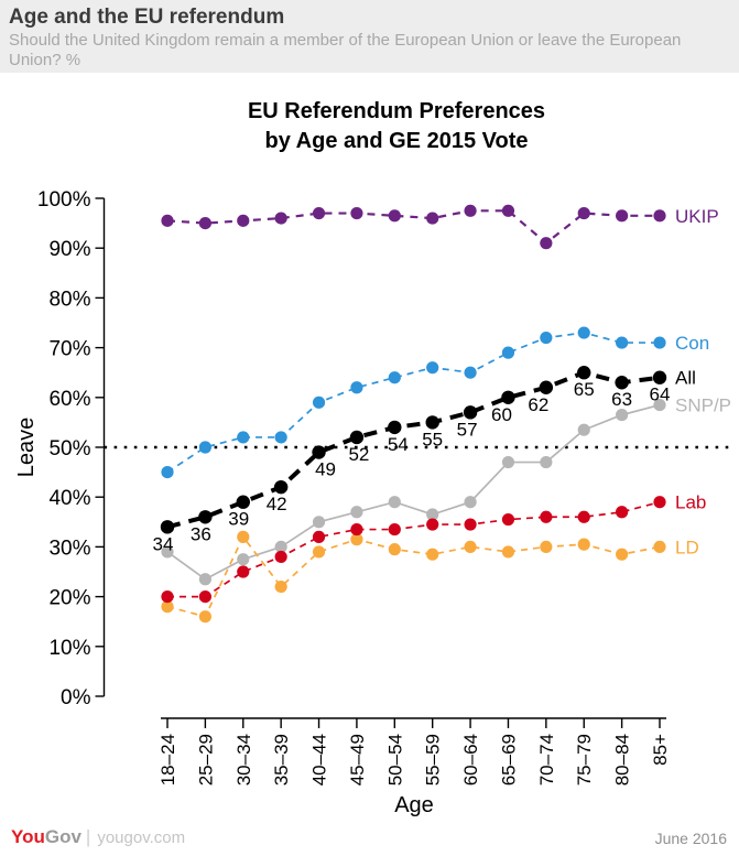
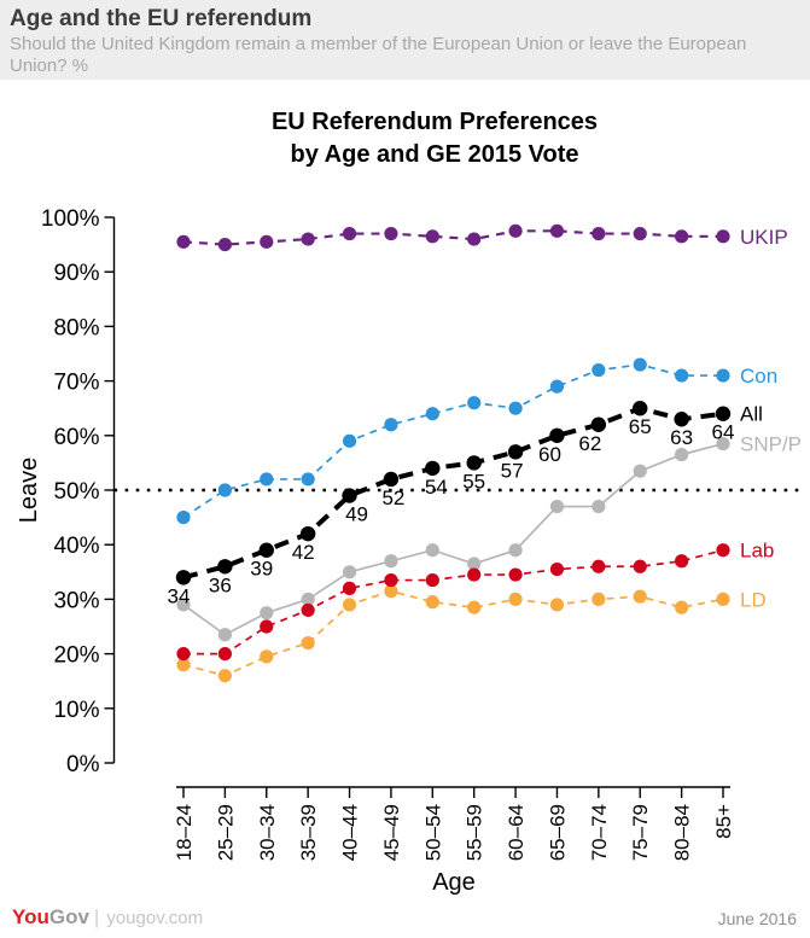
LD/30–34: 32% -> 20%
UKIP/70–74: 91% -> 97%
